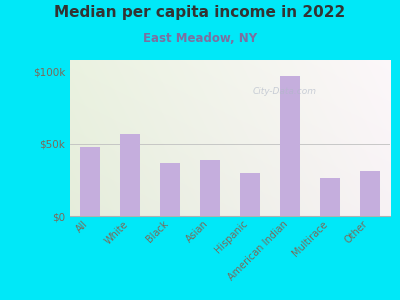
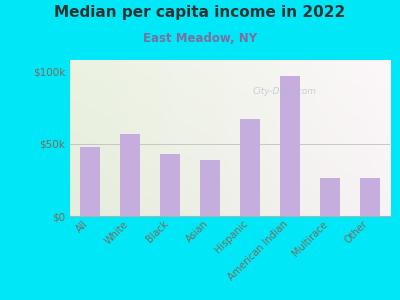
Black: $37k -> $43k
Hispanic: $30k -> $67k
Other: $31k -> $26k
